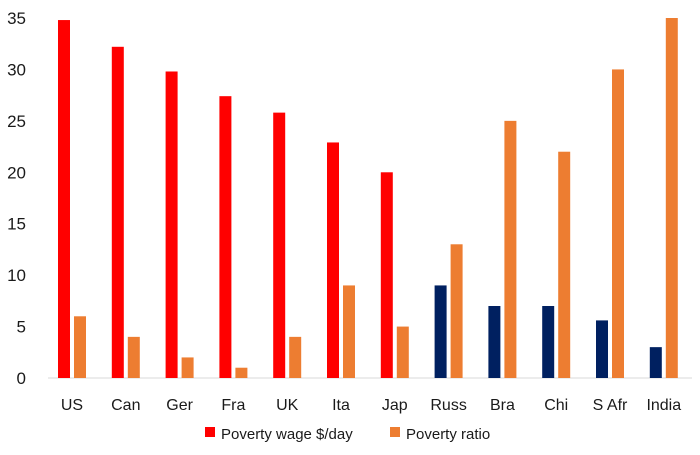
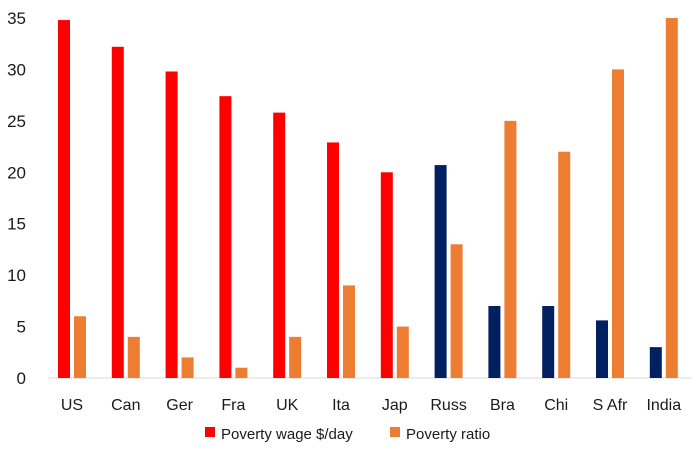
Poverty wage $/day/Russ: 9.0 -> 20.7
